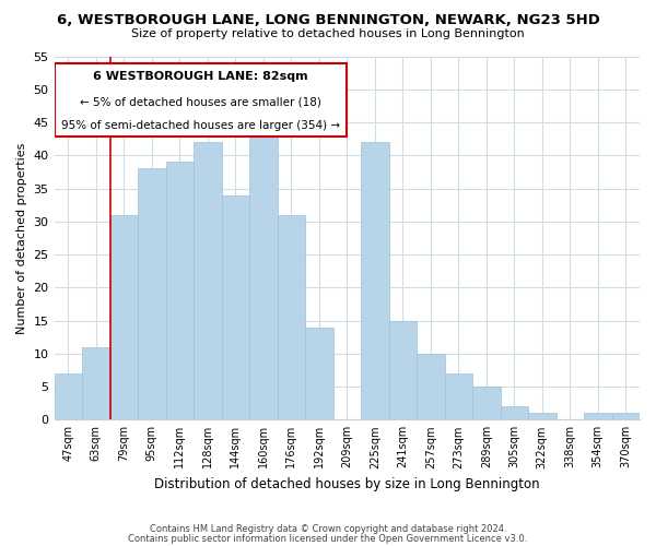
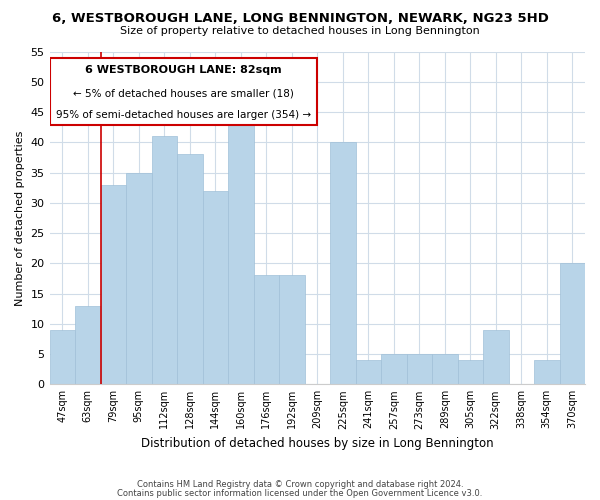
47sqm: 7 -> 9
63sqm: 11 -> 13
79sqm: 31 -> 33
95sqm: 38 -> 35
112sqm: 39 -> 41
128sqm: 42 -> 38
144sqm: 34 -> 32
176sqm: 31 -> 18
192sqm: 14 -> 18
225sqm: 42 -> 40
241sqm: 15 -> 4
257sqm: 10 -> 5
273sqm: 7 -> 5
305sqm: 2 -> 4
322sqm: 1 -> 9
354sqm: 1 -> 4
370sqm: 1 -> 20
